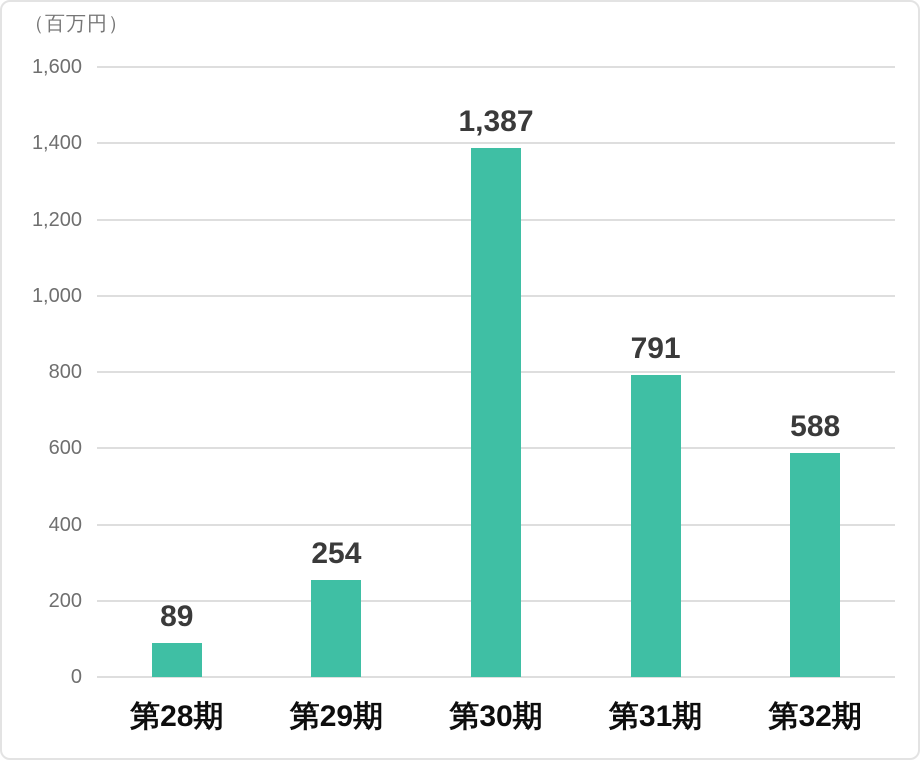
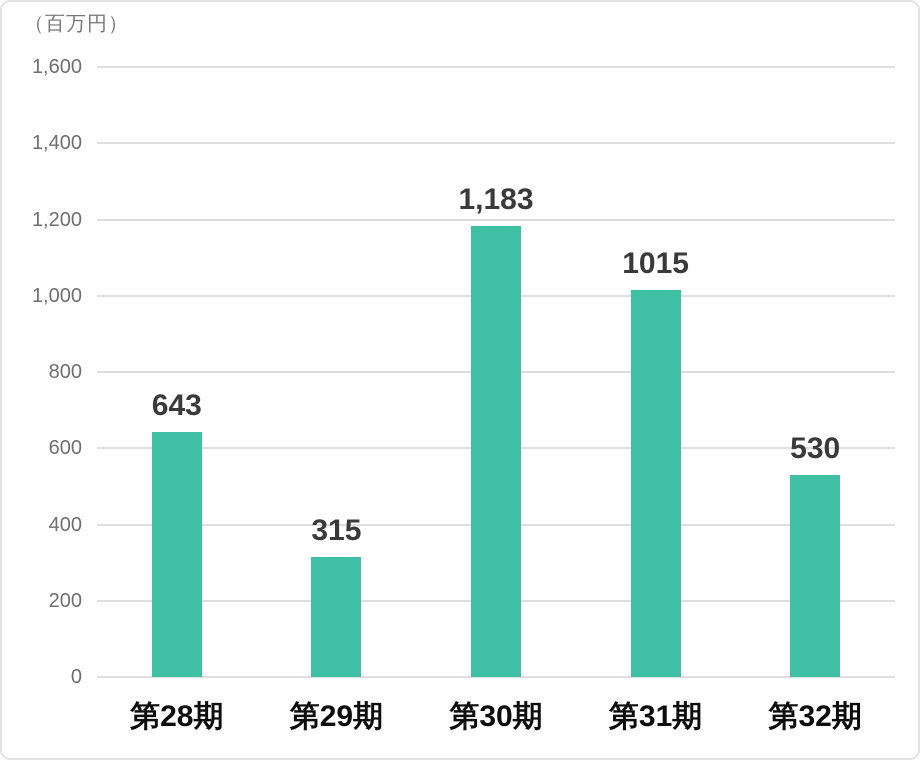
第28期: 89 -> 643
第29期: 254 -> 315
第30期: 1,387 -> 1,183
第31期: 791 -> 1015
第32期: 588 -> 530
